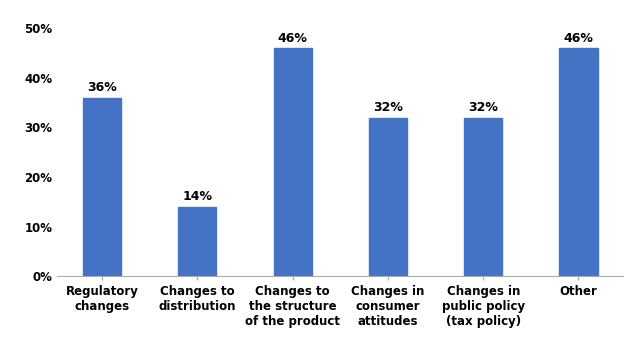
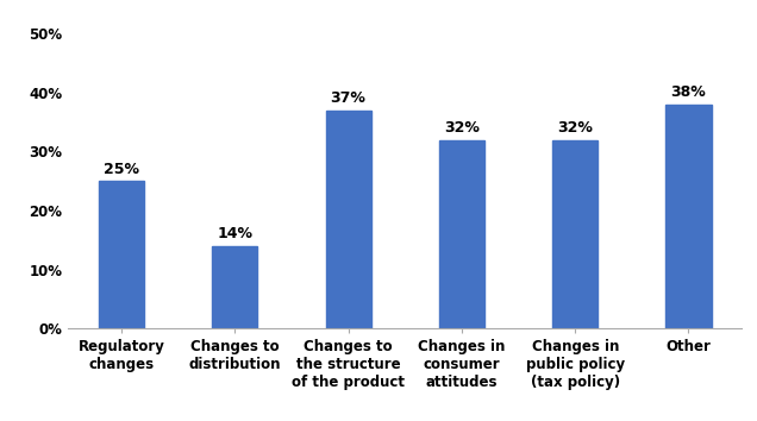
Regulatory changes: 36% -> 25%
Changes to the structure of the product: 46% -> 37%
Other: 46% -> 38%
